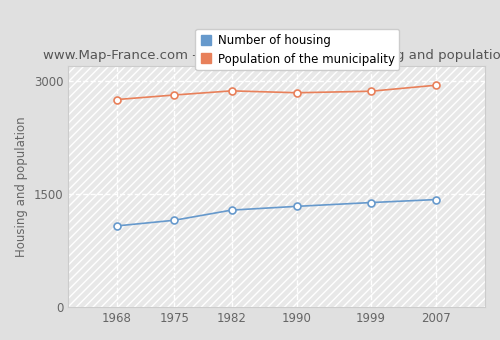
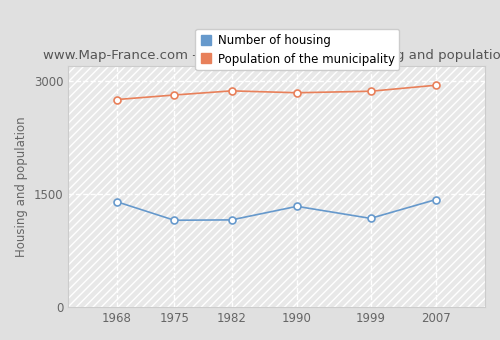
Number of housing/1968: 1080 -> 1400
Number of housing/1982: 1290 -> 1160
Number of housing/1999: 1390 -> 1180
